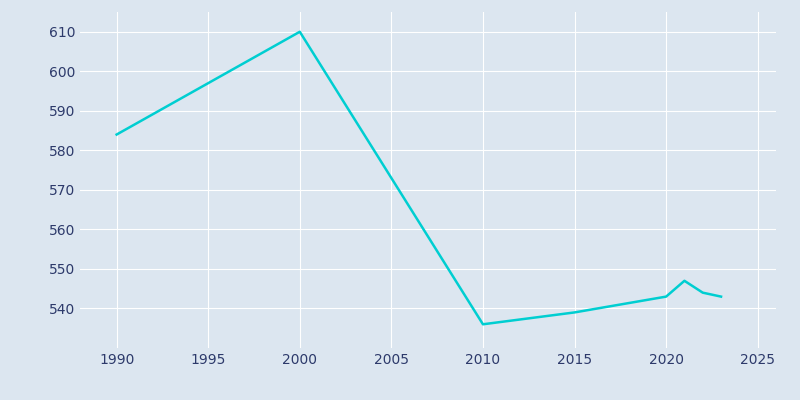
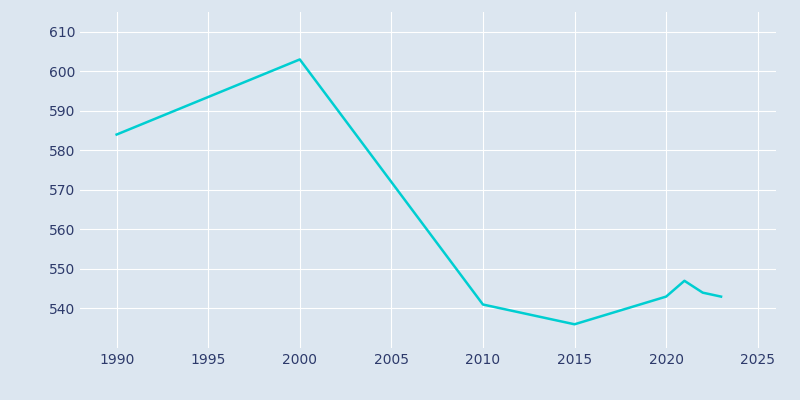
2000: 610 -> 603
2010: 536 -> 541
2015: 539 -> 536
